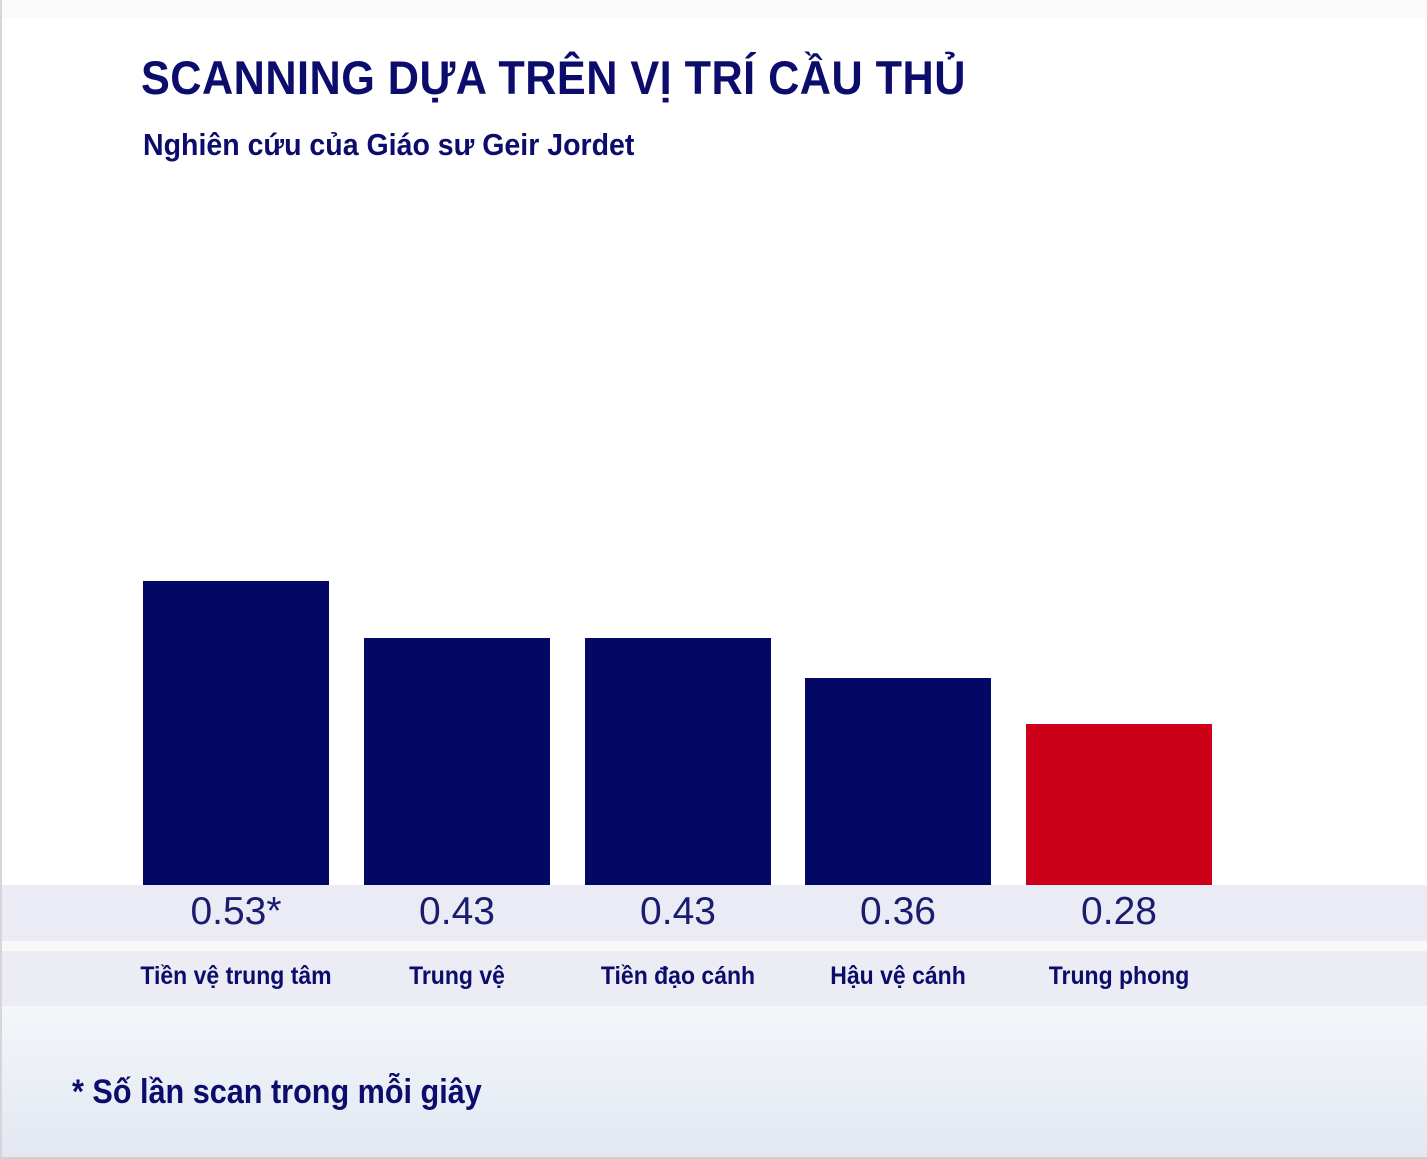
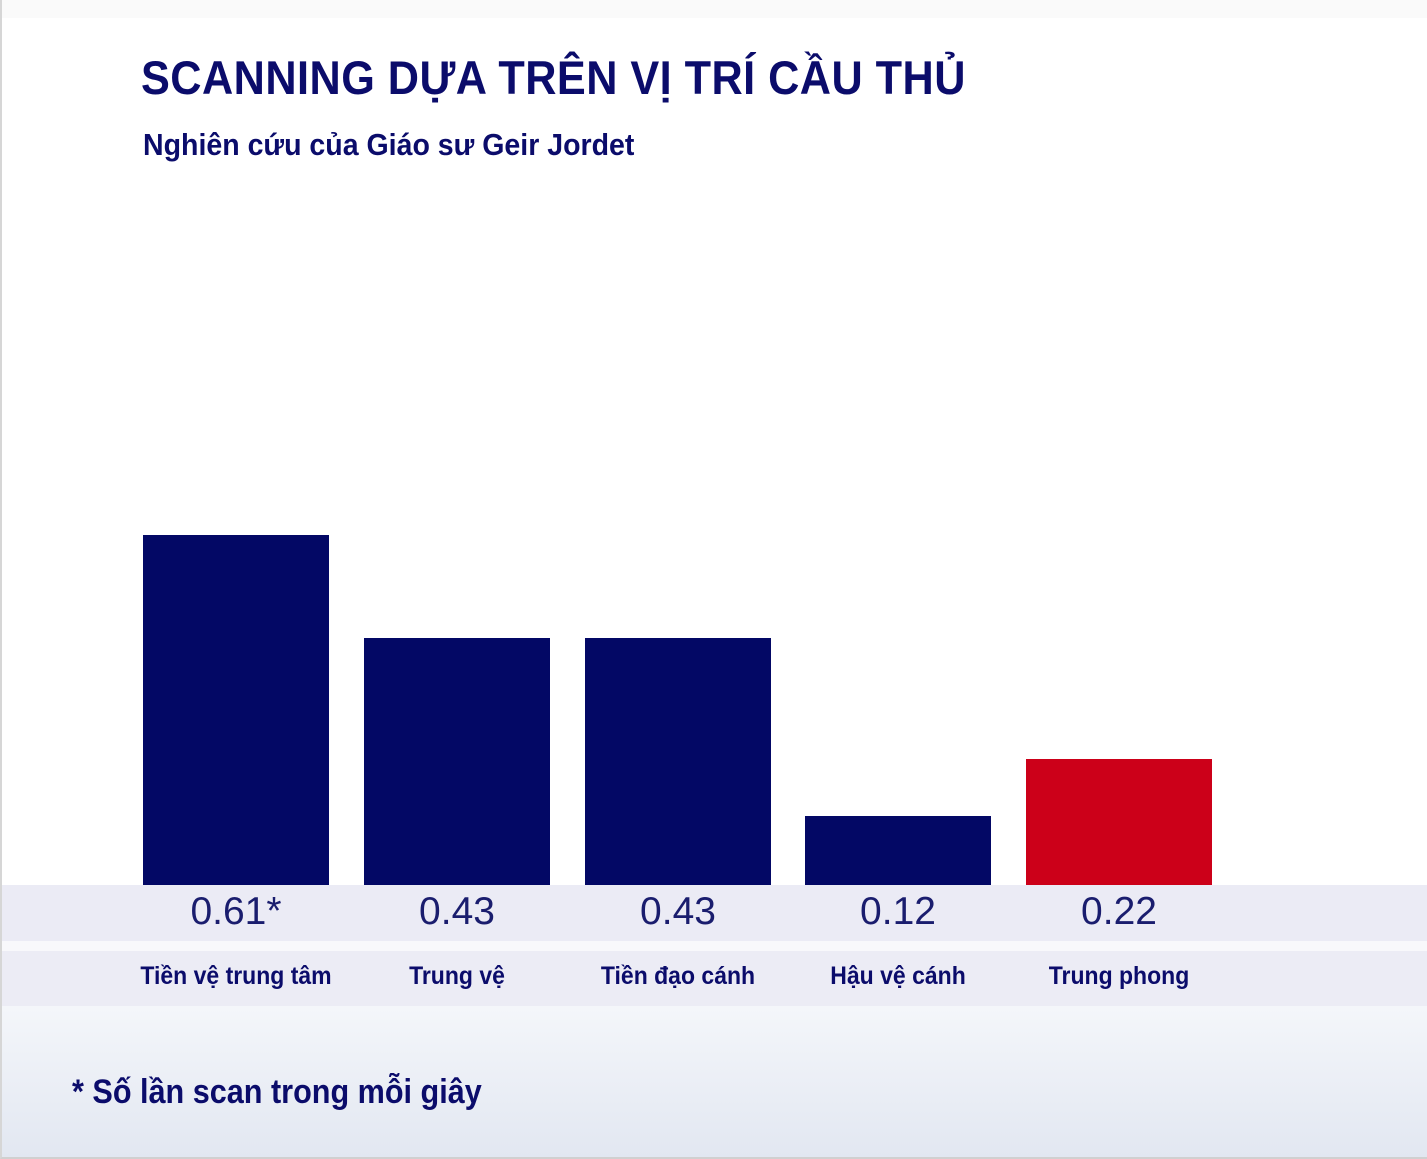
Tiền vệ trung tâm: 0.53 -> 0.61
Hậu vệ cánh: 0.36 -> 0.12
Trung phong: 0.28 -> 0.22
